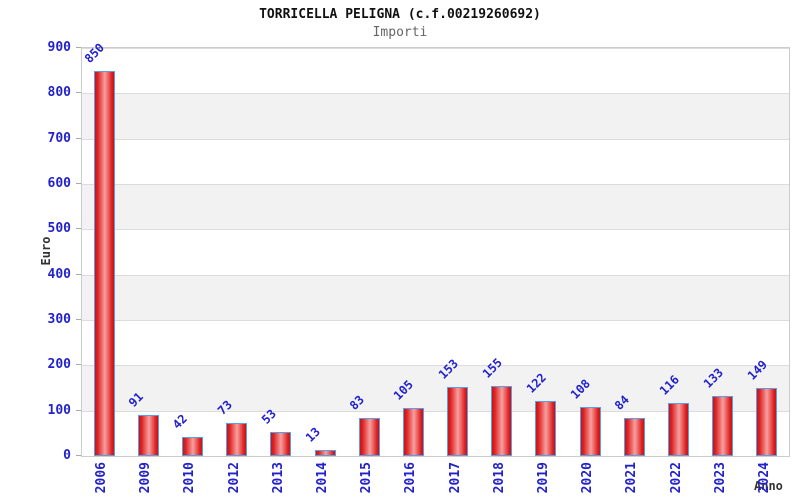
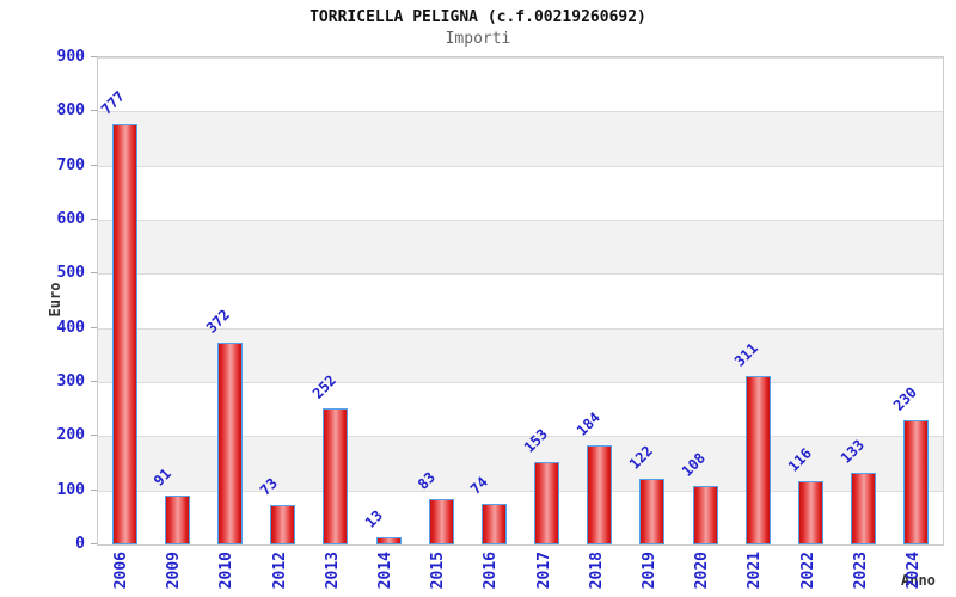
2006: 850 -> 777
2010: 42 -> 372
2013: 53 -> 252
2016: 105 -> 74
2018: 155 -> 184
2021: 84 -> 311
2024: 149 -> 230
